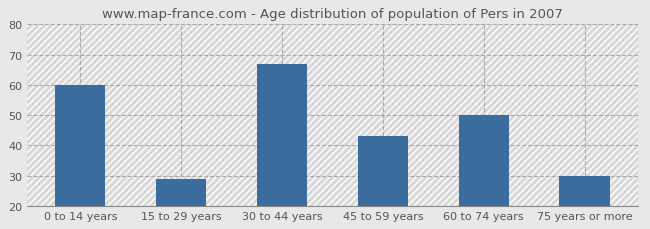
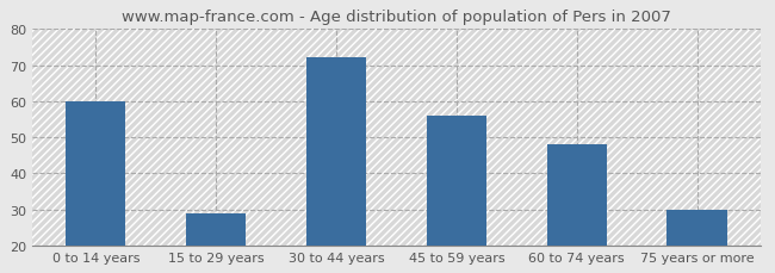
30 to 44 years: 67 -> 72
45 to 59 years: 43 -> 56
60 to 74 years: 50 -> 48
